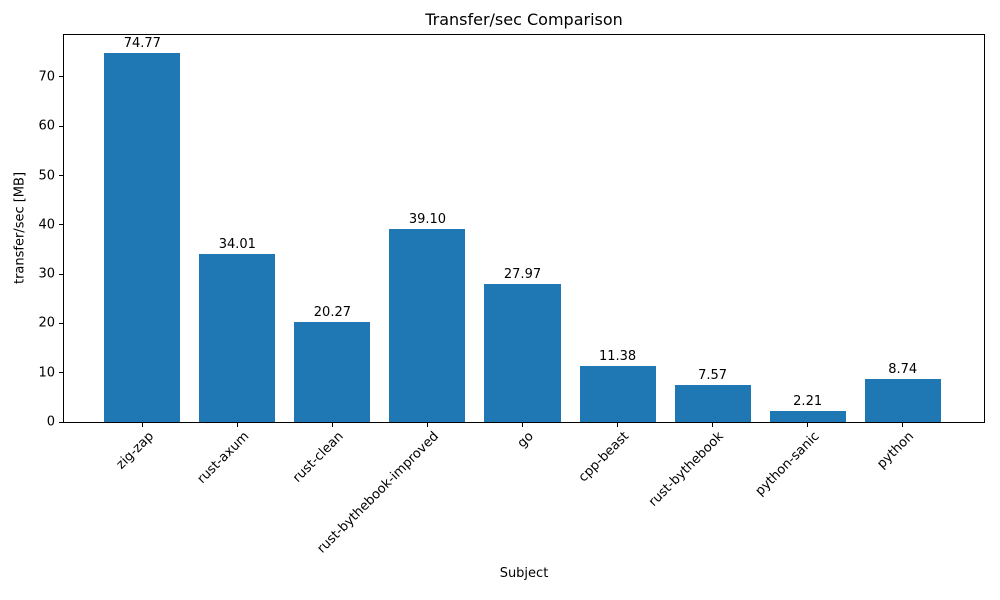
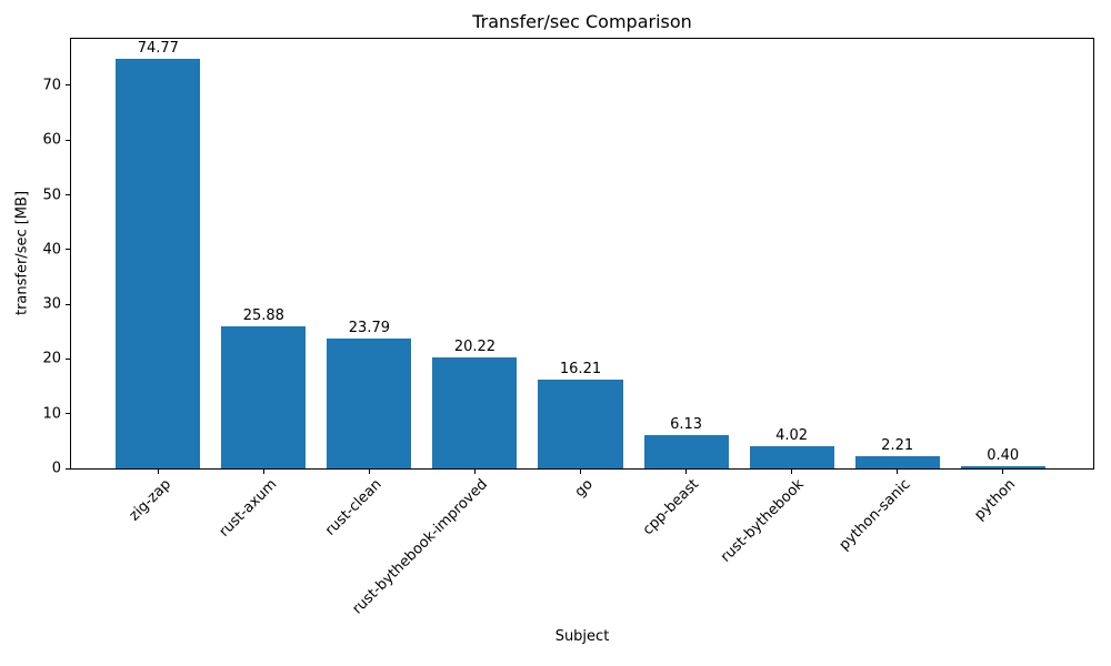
rust-axum: 34.01 -> 25.88
rust-clean: 20.27 -> 23.79
rust-bythebook-improved: 39.10 -> 20.22
go: 27.97 -> 16.21
cpp-beast: 11.38 -> 6.13
rust-bythebook: 7.57 -> 4.02
python: 8.74 -> 0.40
